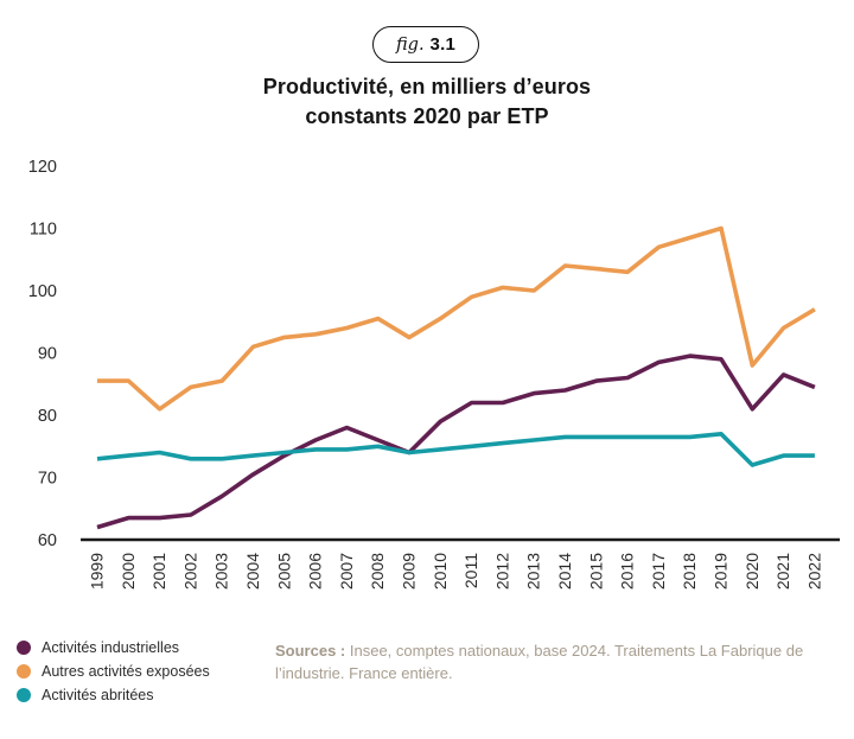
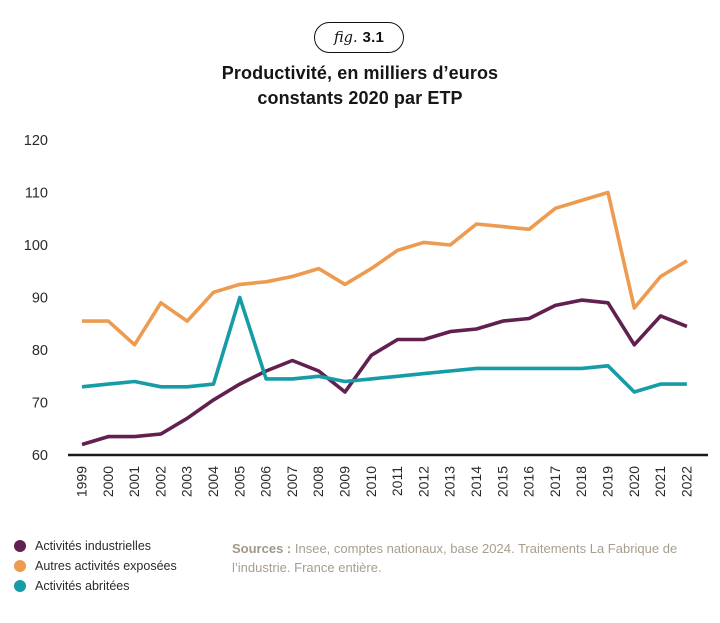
Autres activités exposées/2002: 84 -> 89
Activités abritées/2005: 74 -> 90
Activités industrielles/2009: 74 -> 72
